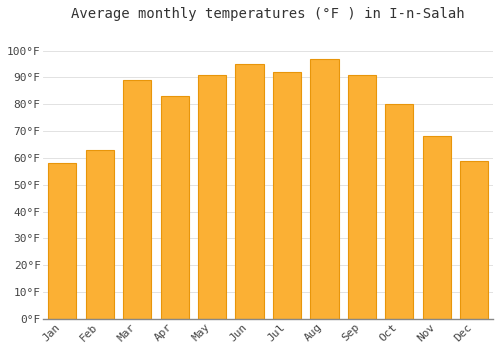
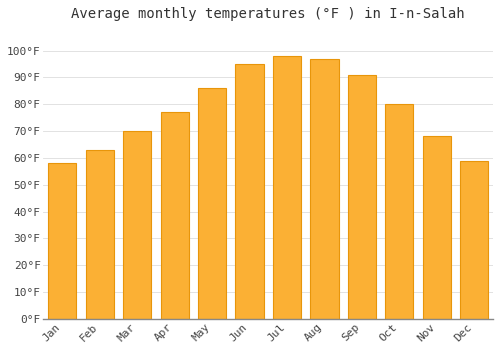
Mar: 89°F -> 70°F
Apr: 83°F -> 77°F
May: 91°F -> 86°F
Jul: 92°F -> 98°F
